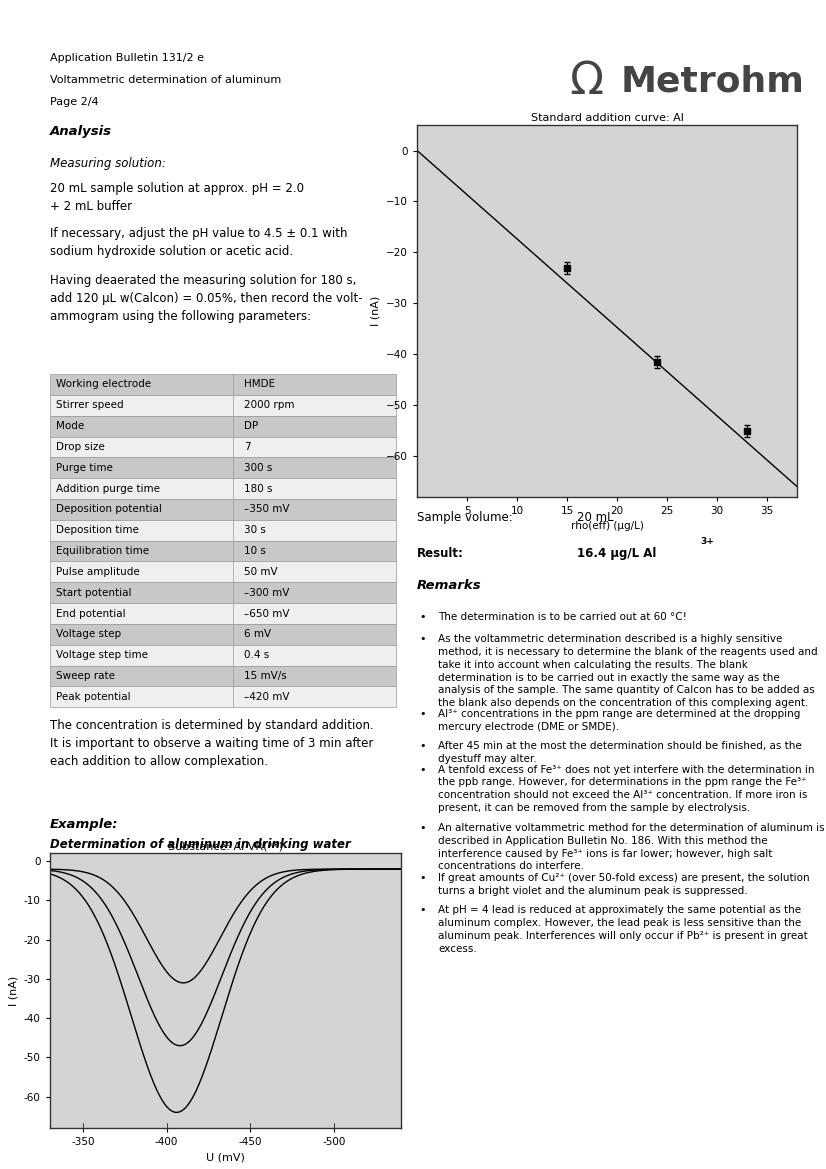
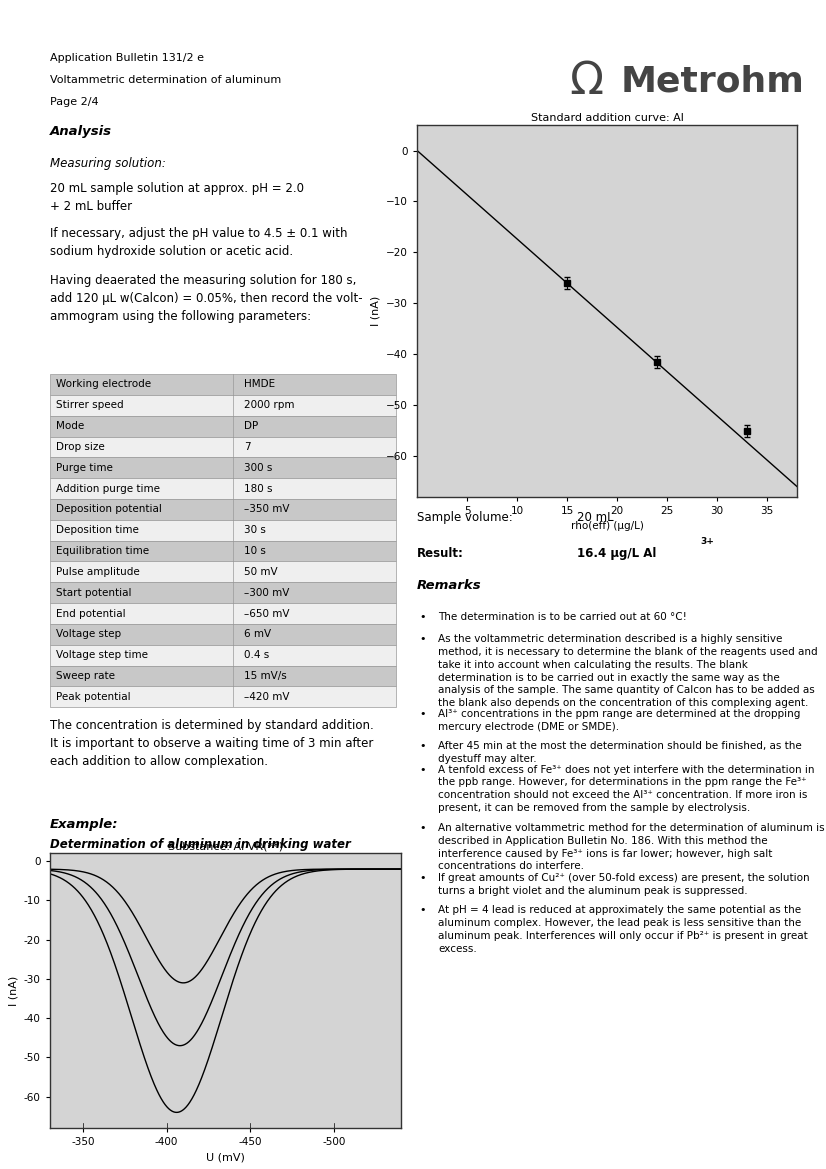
Standard addition curve: Al/15: -23.0 -> -26.0
